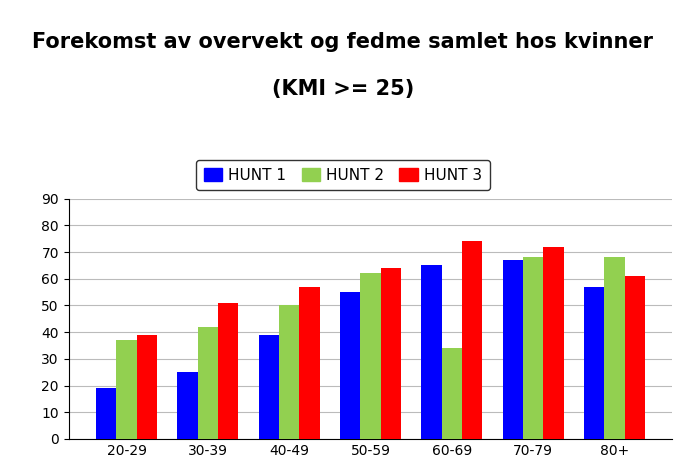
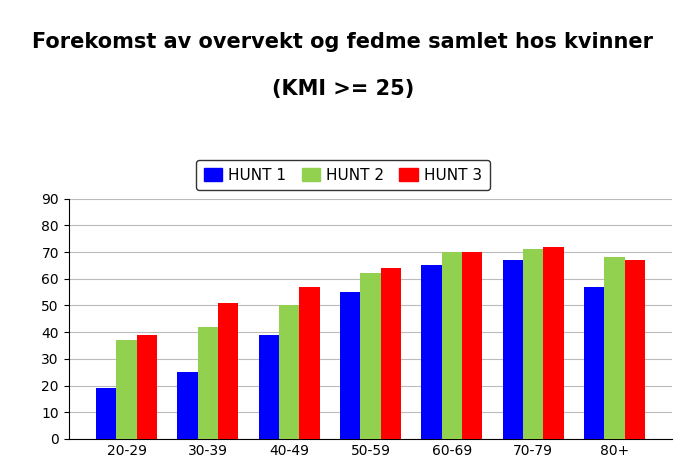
HUNT 2/60-69: 34 -> 70
HUNT 3/60-69: 74 -> 70
HUNT 2/70-79: 68 -> 71
HUNT 3/80+: 61 -> 67
